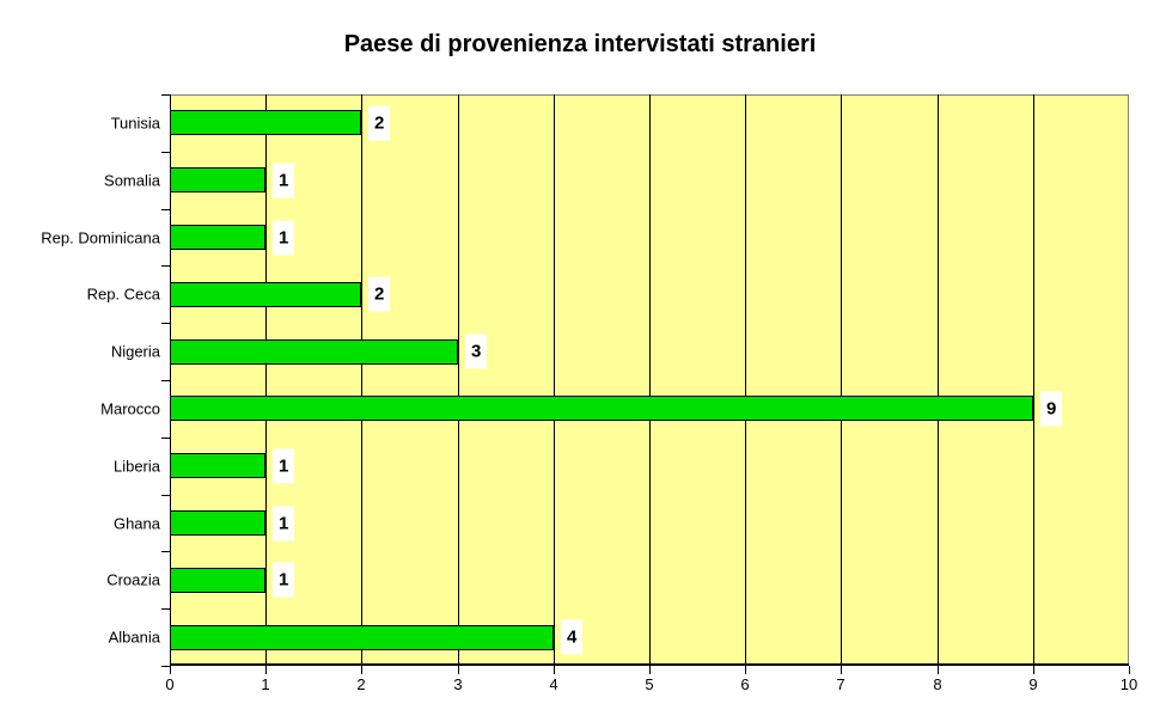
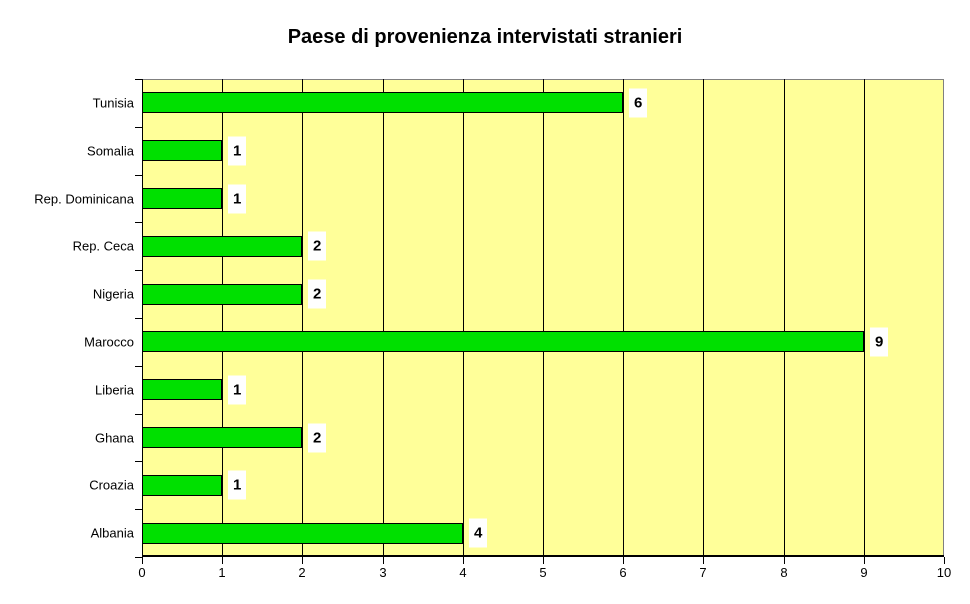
Tunisia: 2 -> 6
Nigeria: 3 -> 2
Ghana: 1 -> 2
